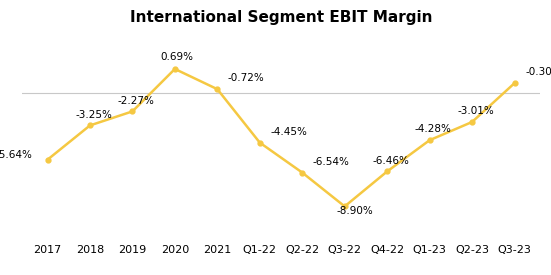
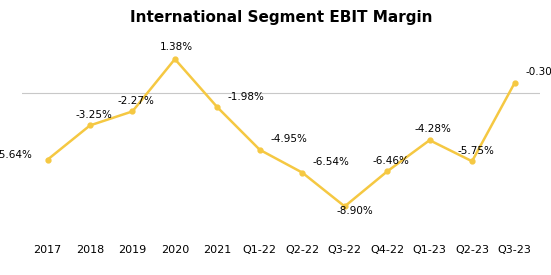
2020: 0.69% -> 1.38%
2021: -0.72% -> -1.98%
Q1-22: -4.45% -> -4.95%
Q2-23: -3.01% -> -5.75%
